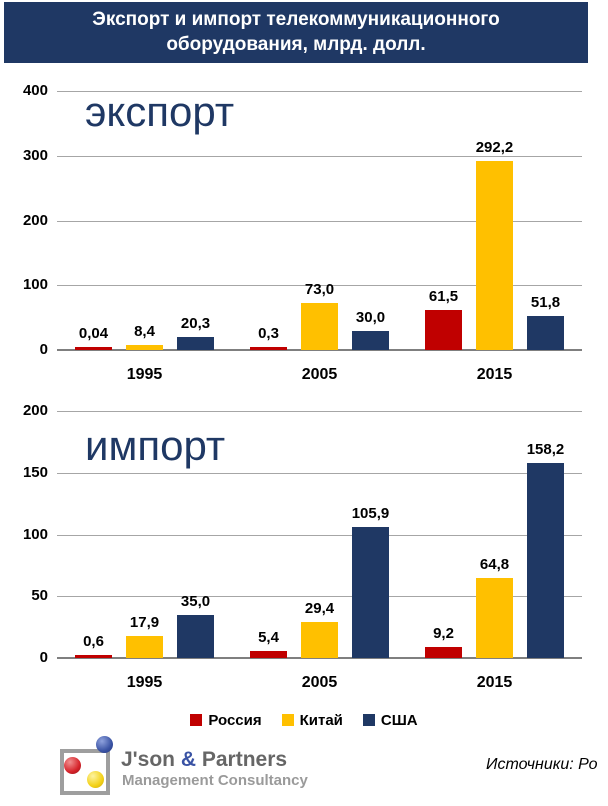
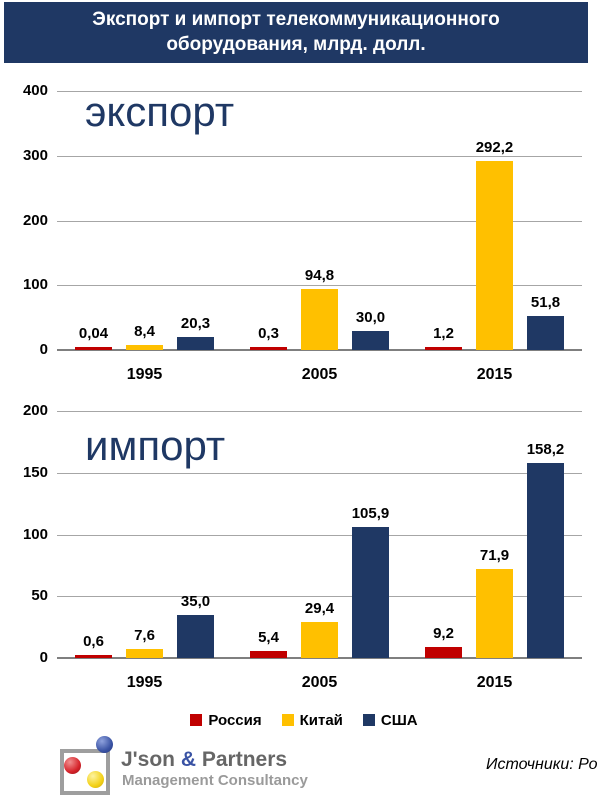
экспорт/Китай/2005: 73,0 -> 94,8
экспорт/Россия/2015: 61,5 -> 1,2
импорт/Китай/1995: 17,9 -> 7,6
импорт/Китай/2015: 64,8 -> 71,9
